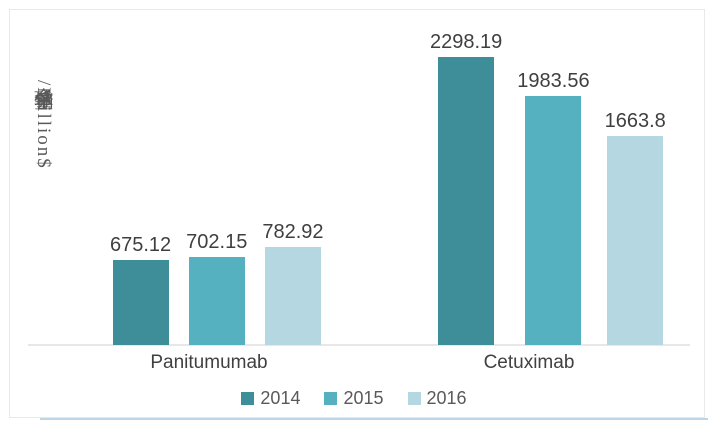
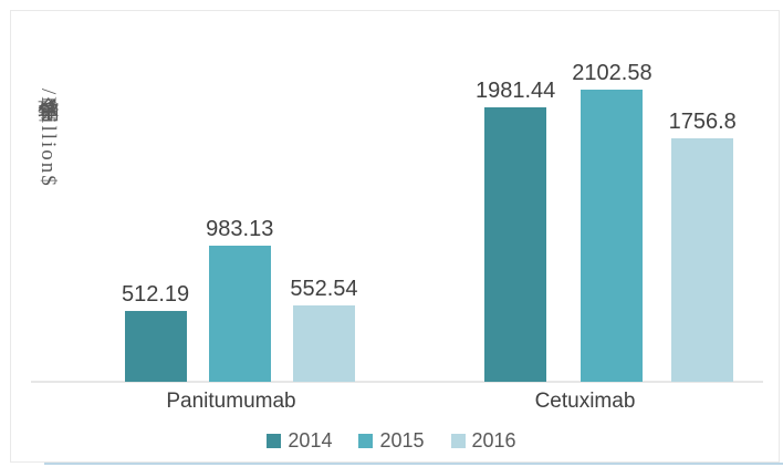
2014/Panitumumab: 675.12 -> 512.19
2015/Panitumumab: 702.15 -> 983.13
2016/Panitumumab: 782.92 -> 552.54
2014/Cetuximab: 2298.19 -> 1981.44
2015/Cetuximab: 1983.56 -> 2102.58
2016/Cetuximab: 1663.8 -> 1756.8
